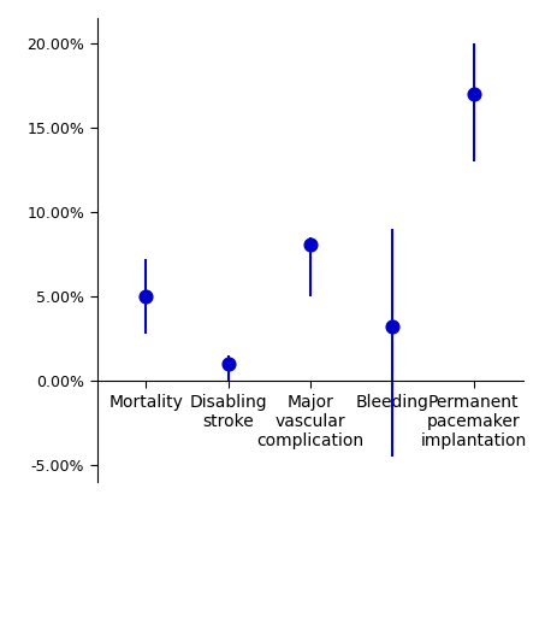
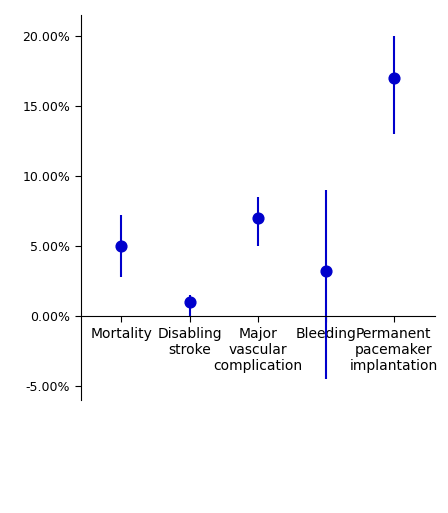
Major vascular complication: 8.1% -> 7.0%
